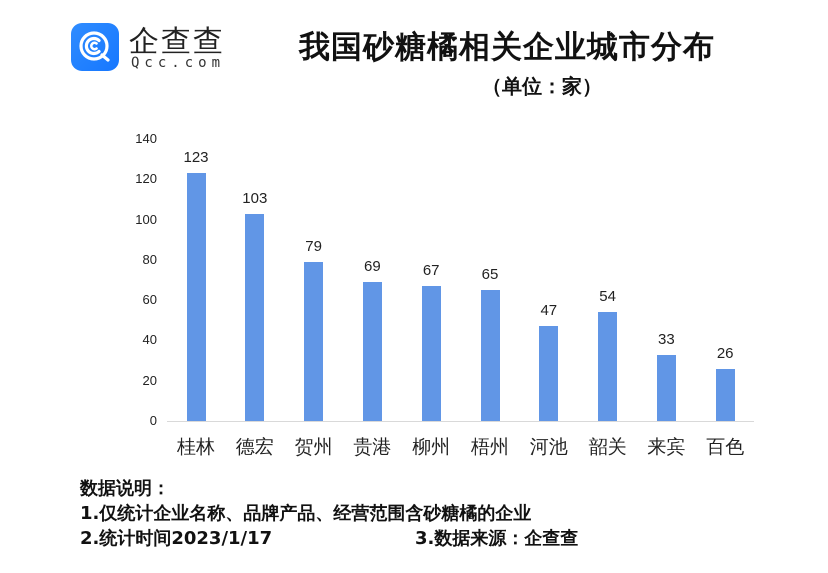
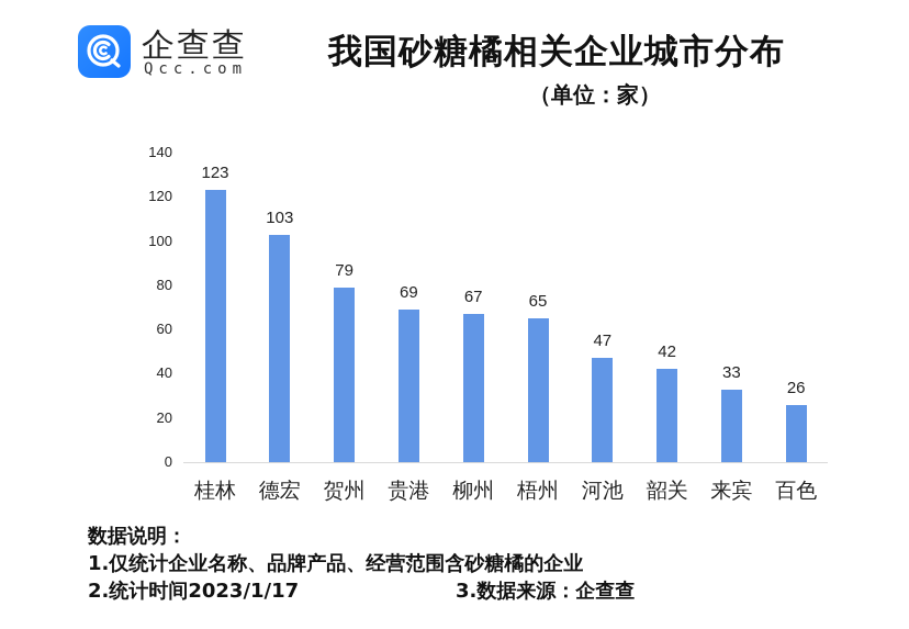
韶关: 54 -> 42
